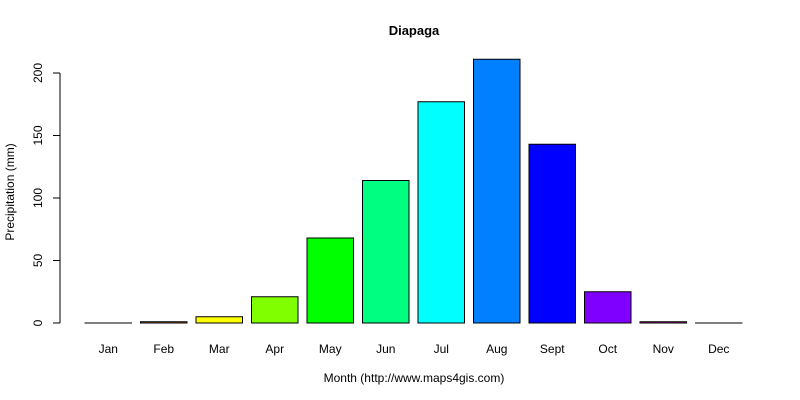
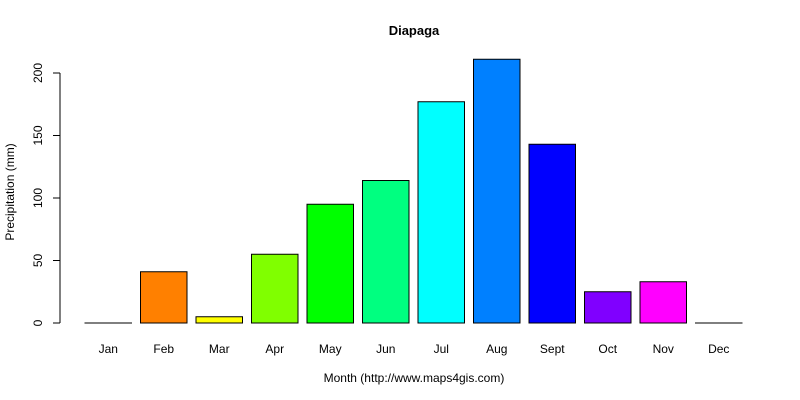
Feb: 1 -> 41
Apr: 21 -> 55
May: 68 -> 95
Nov: 1 -> 33
